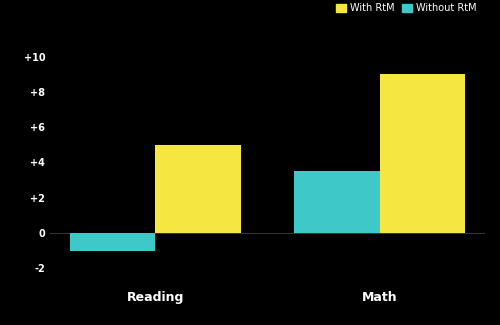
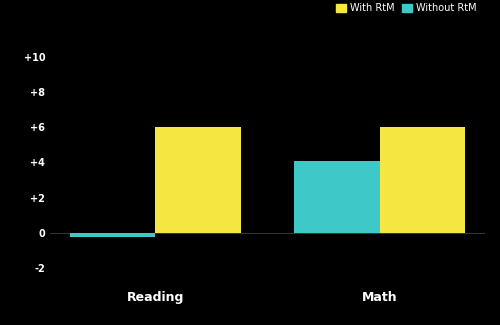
Without RtM/Reading: -1.0 -> -0.2
With RtM/Reading: 5 -> 6
Without RtM/Math: 3.5 -> 4.1
With RtM/Math: 9 -> 6
